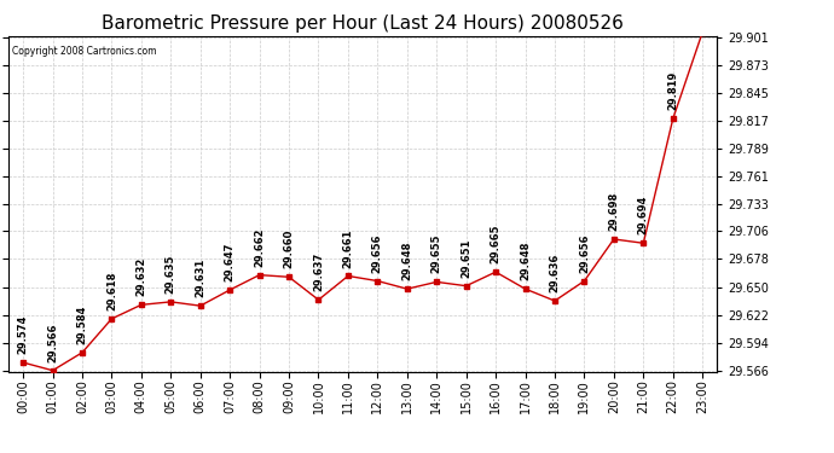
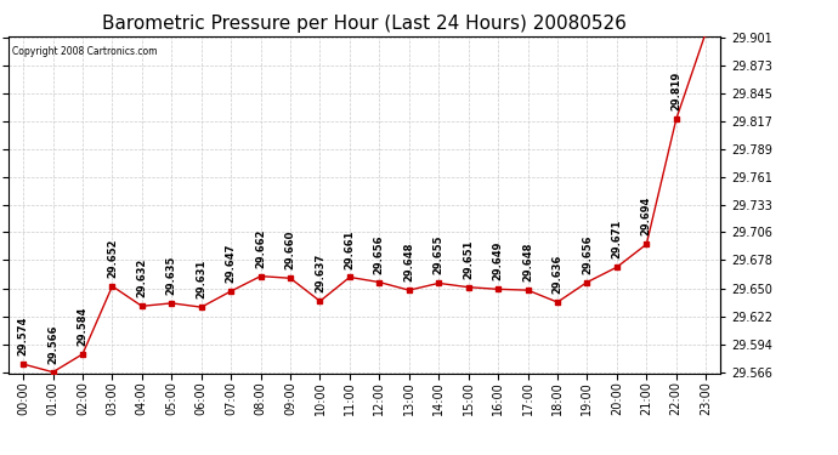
03:00: 29.618 -> 29.652
16:00: 29.665 -> 29.649
20:00: 29.698 -> 29.671
